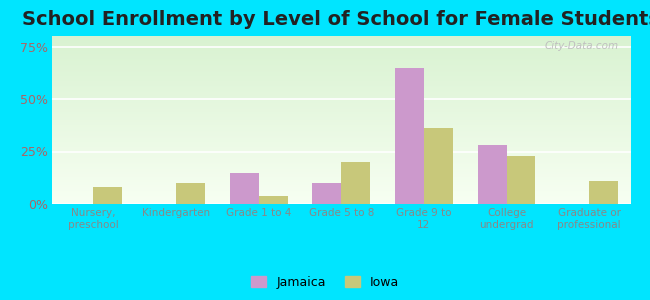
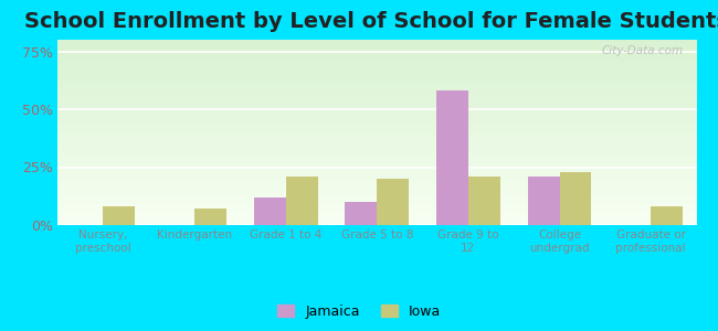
Iowa/Kindergarten: 10% -> 7%
Jamaica/Grade 1 to 4: 15% -> 12%
Iowa/Grade 1 to 4: 4% -> 21%
Jamaica/Grade 9 to 12: 65% -> 58%
Iowa/Grade 9 to 12: 36% -> 21%
Jamaica/College undergrad: 28% -> 21%
Iowa/Graduate or professional: 11% -> 8%
